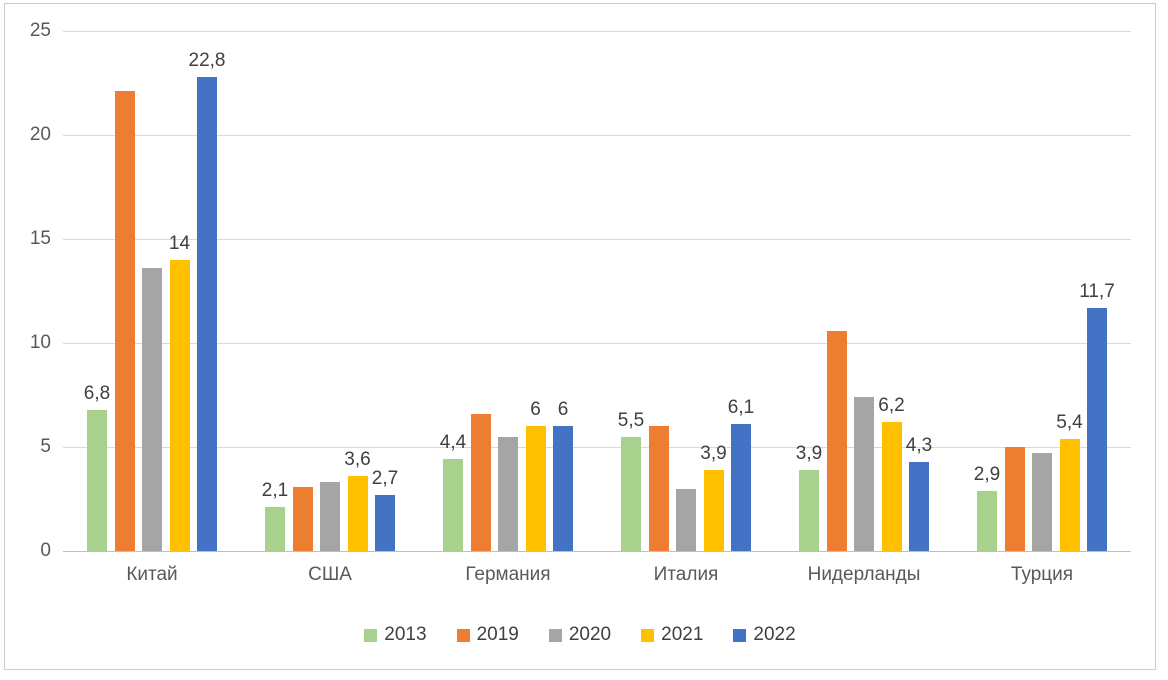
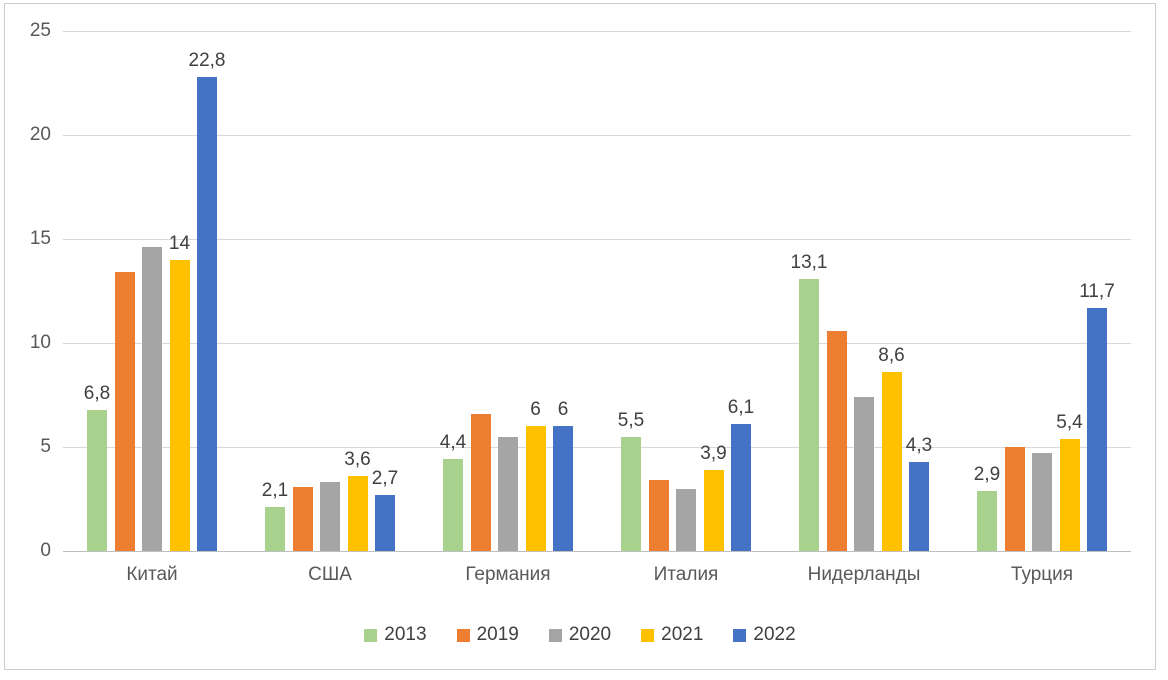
2019/Китай: 22.1 -> 13.4
2020/Китай: 13.6 -> 14.6
2019/Италия: 6.0 -> 3.4
2013/Нидерланды: 3,9 -> 13,1
2021/Нидерланды: 6,2 -> 8,6
